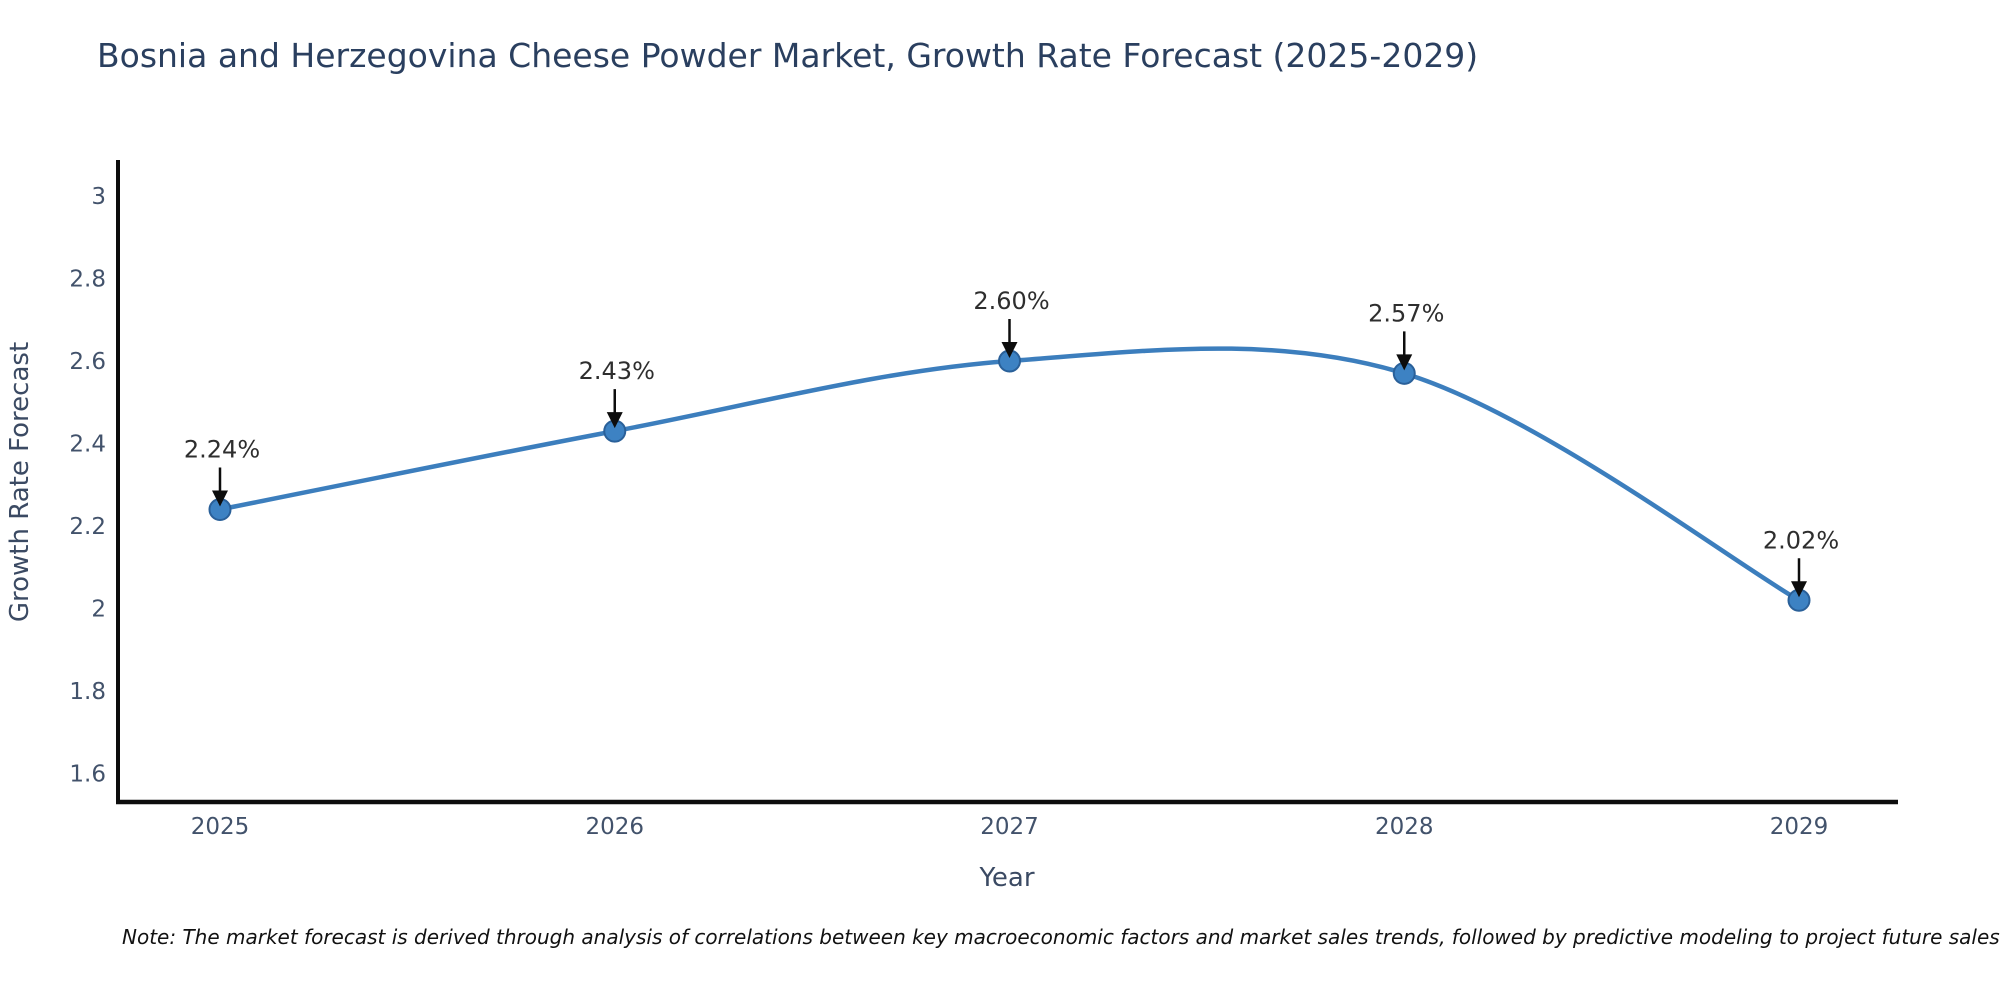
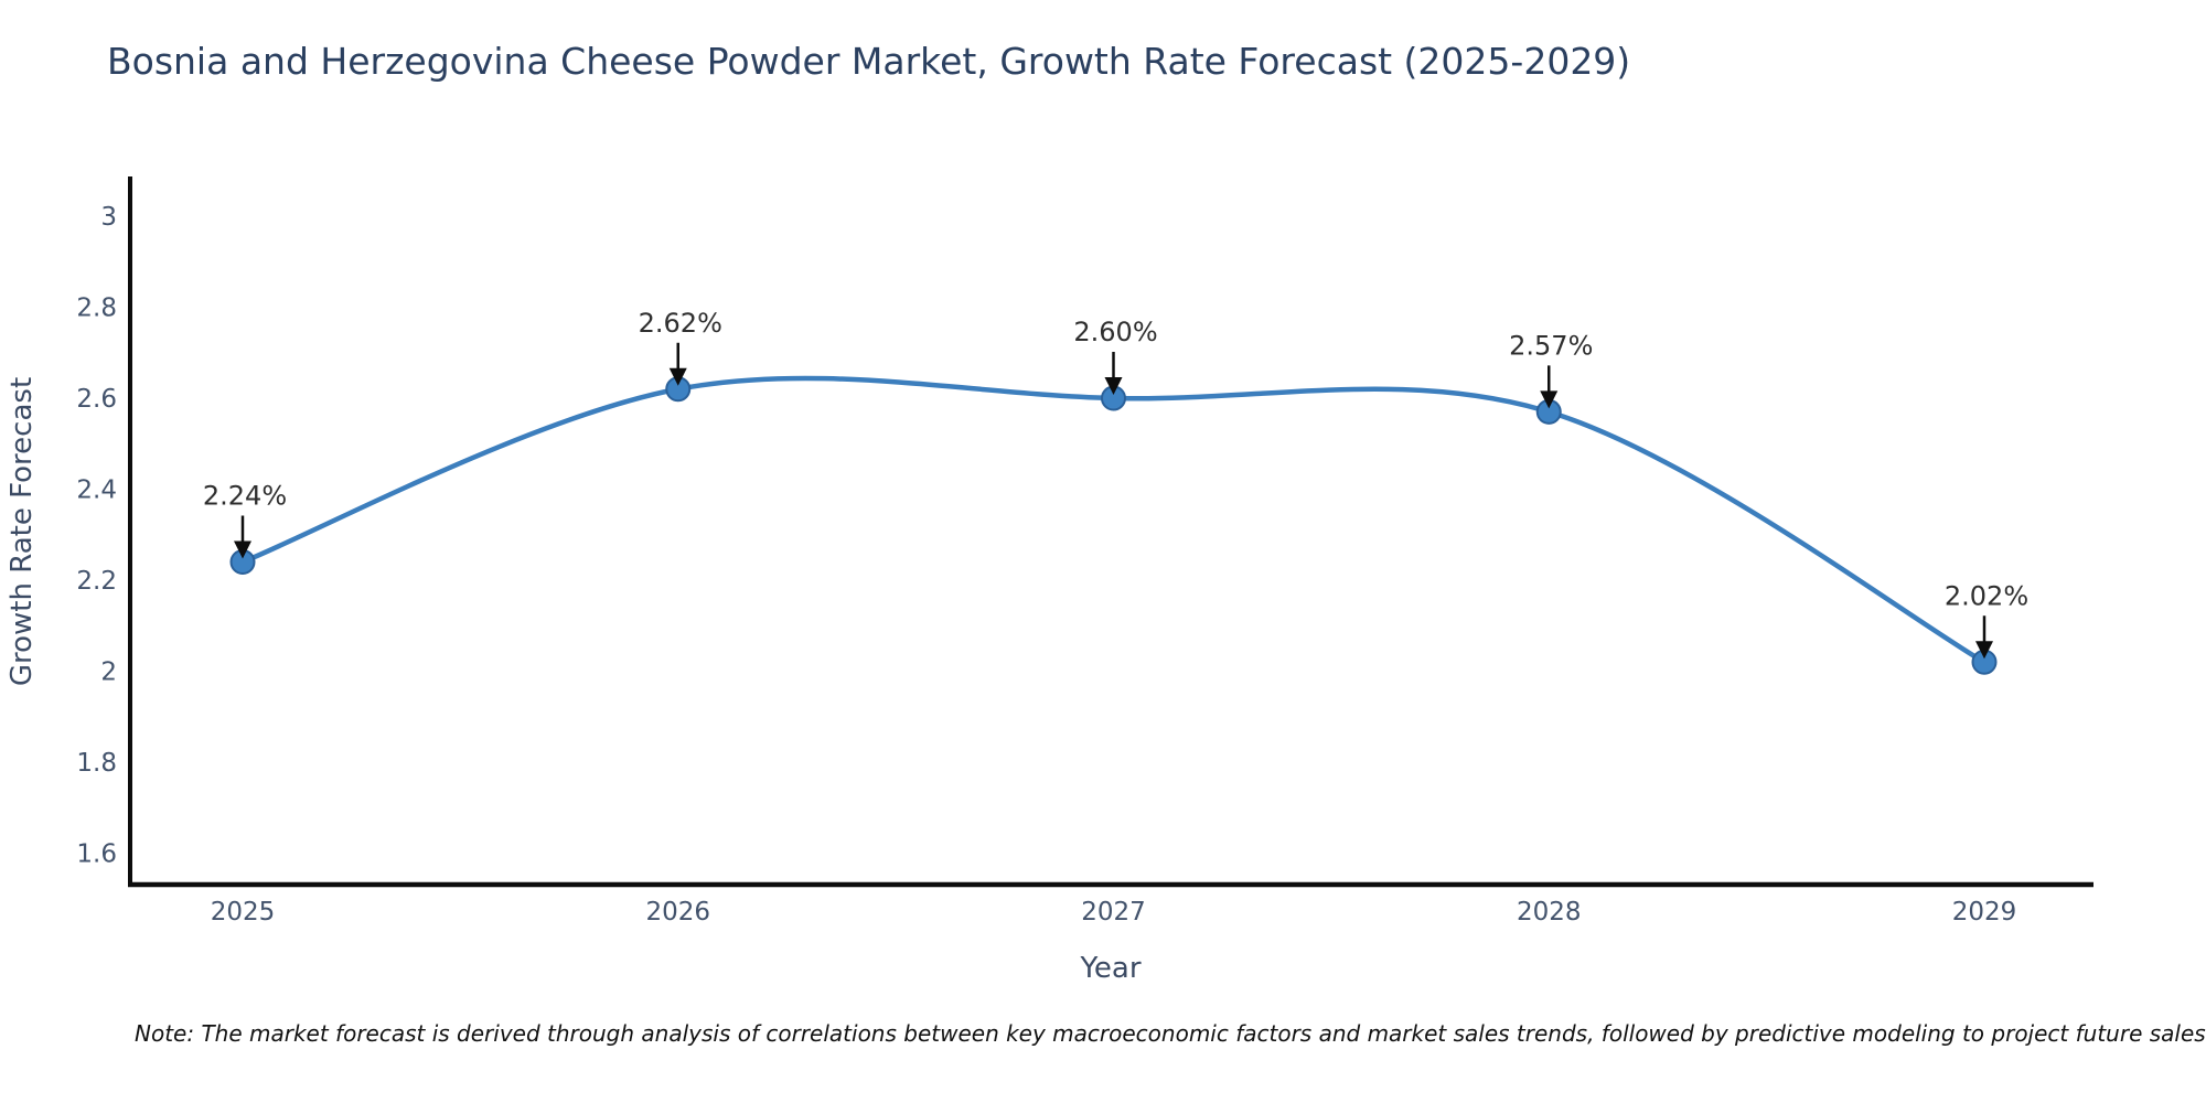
2026: 2.43% -> 2.62%
